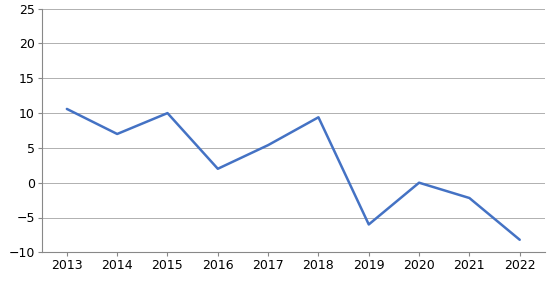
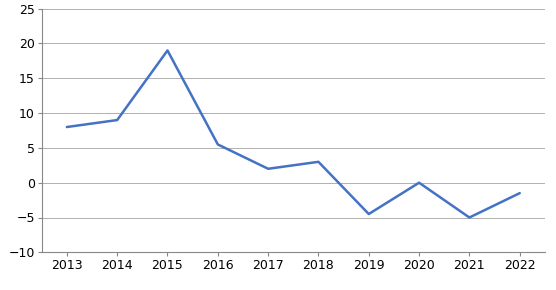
2013: 10.6 -> 8.0
2014: 7.0 -> 9.0
2015: 10.0 -> 19.0
2016: 2.0 -> 5.5
2017: 5.4 -> 2.0
2018: 9.4 -> 3.0
2019: -6.0 -> -4.5
2021: -2.2 -> -5.0
2022: -8.2 -> -1.5
